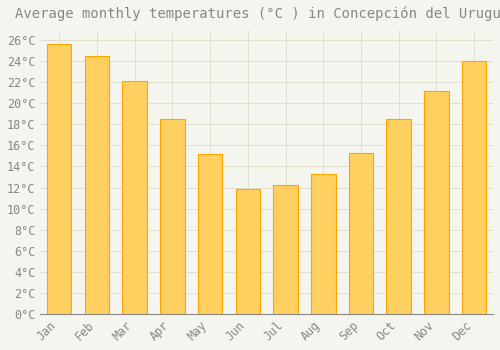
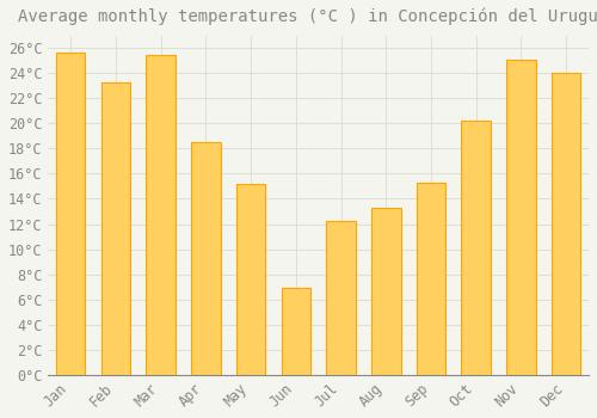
Feb: 24.5°C -> 23.3°C
Mar: 22.1°C -> 25.4°C
Jun: 11.9°C -> 6.9°C
Oct: 18.5°C -> 20.2°C
Nov: 21.2°C -> 25.1°C
